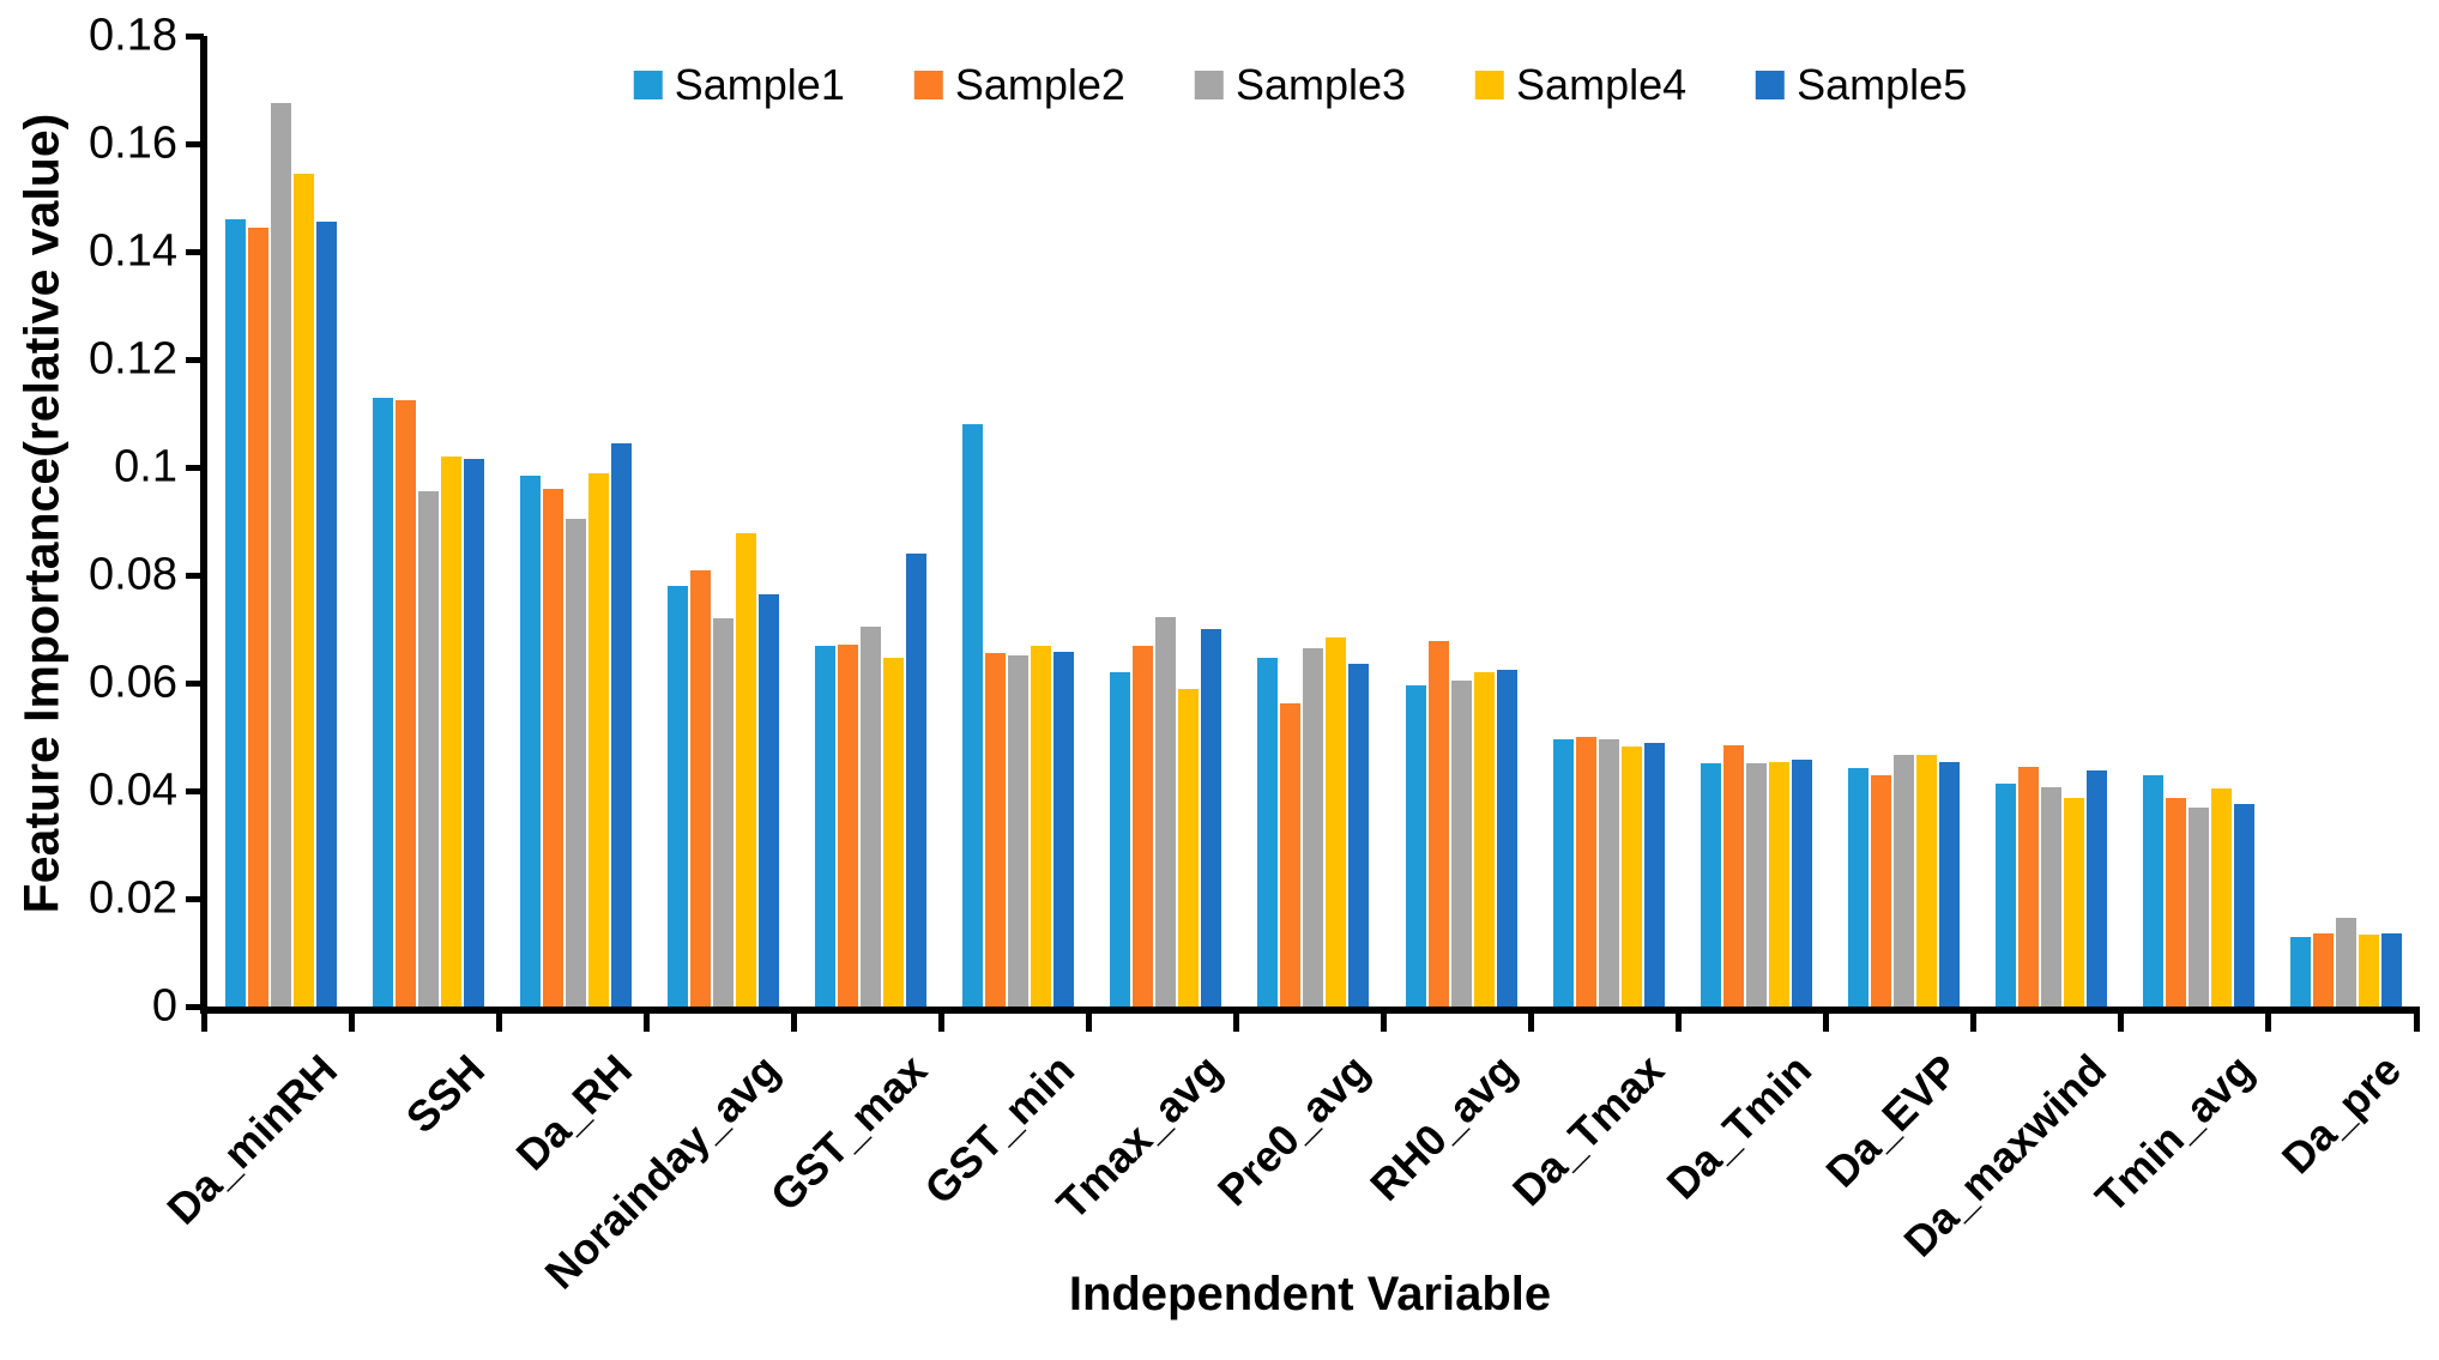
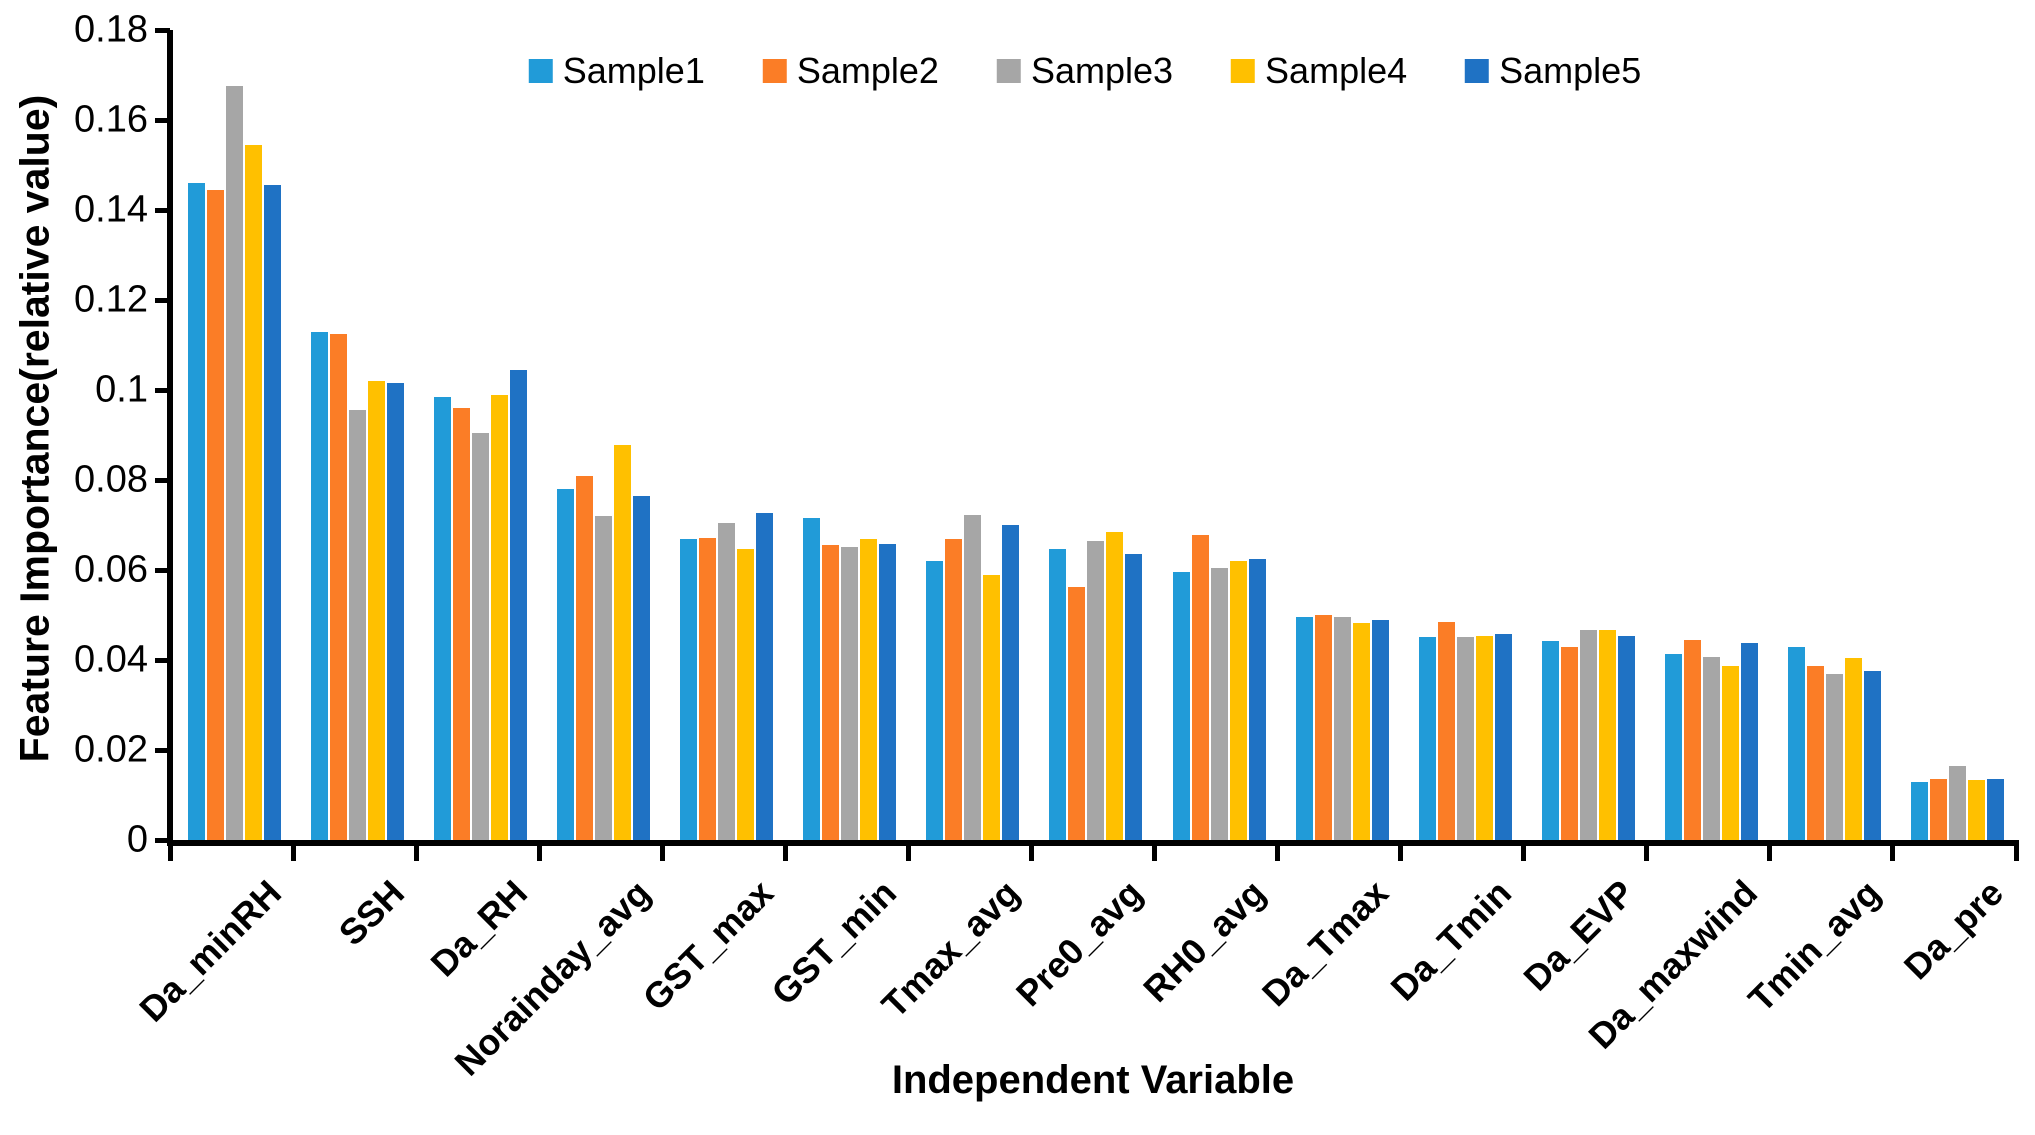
Sample5/GST_max: 0.084 -> 0.073
Sample1/GST_min: 0.108 -> 0.071
